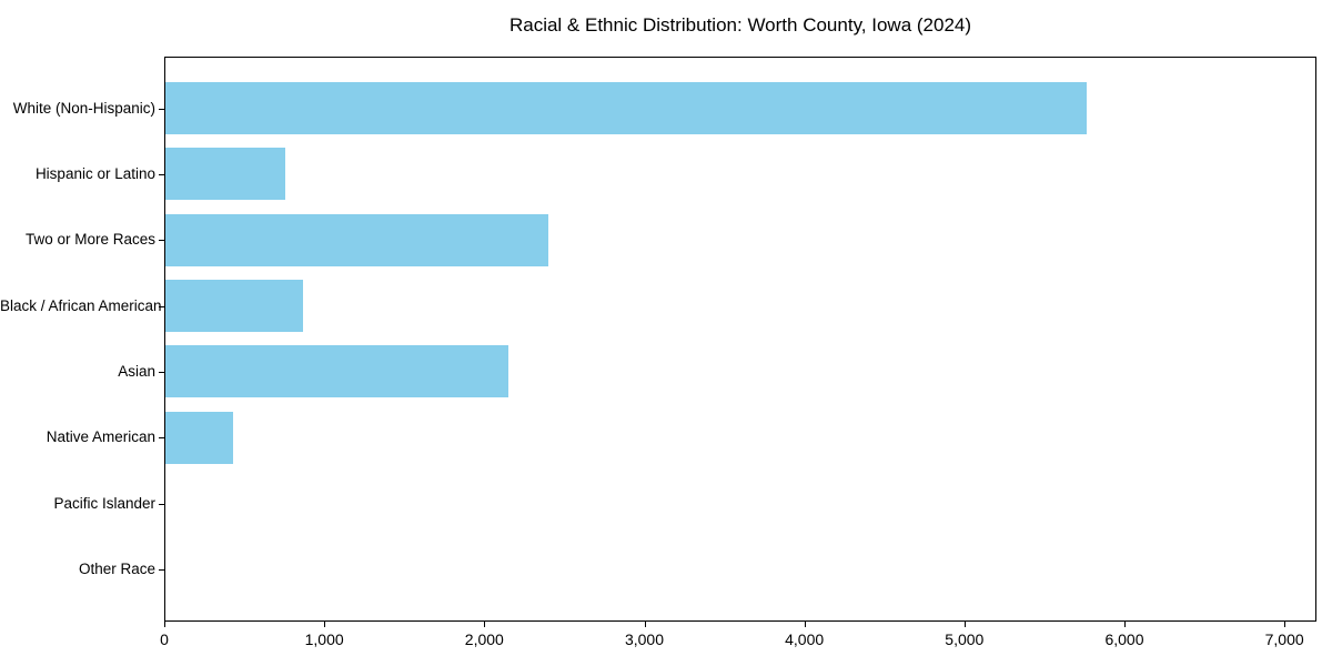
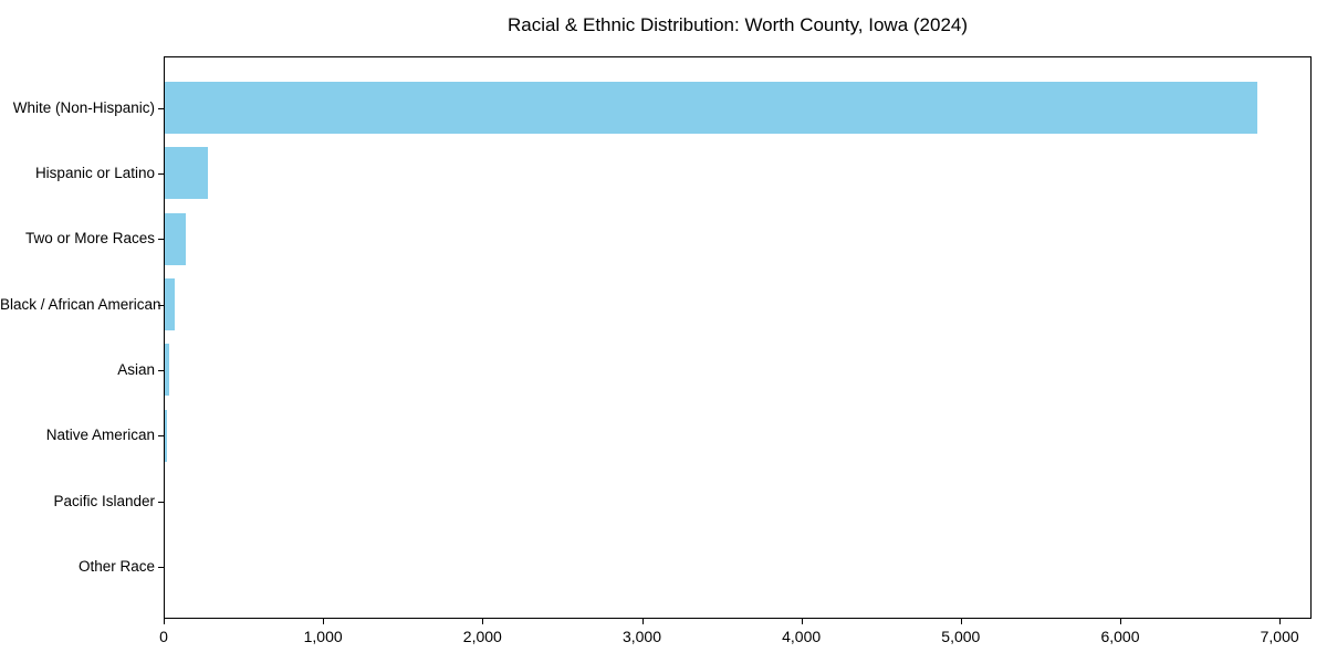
White (Non-Hispanic): 5760 -> 6860
Hispanic or Latino: 750 -> 270
Two or More Races: 2390 -> 130
Black / African American: 860 -> 60
Asian: 2140 -> 30
Native American: 420 -> 10
